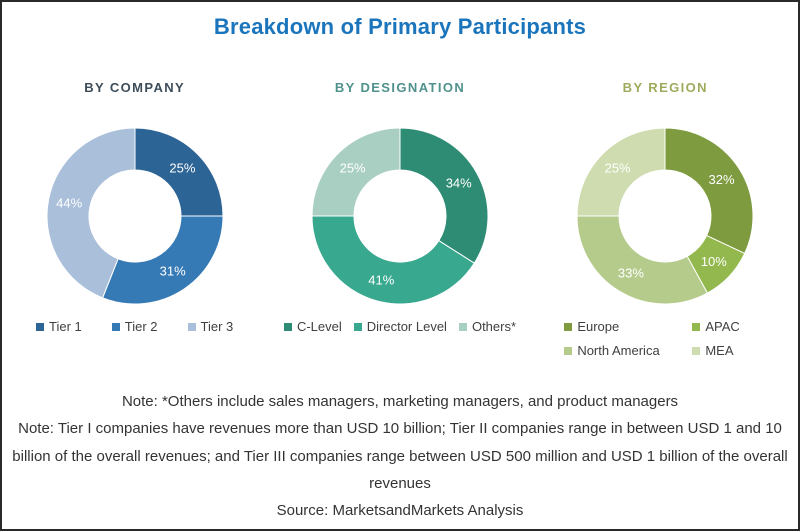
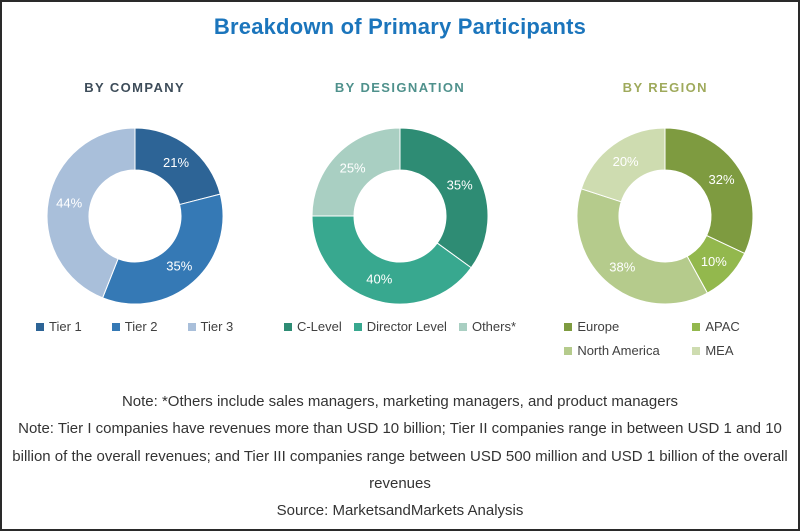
BY COMPANY/Tier 1: 25% -> 21%
BY COMPANY/Tier 2: 31% -> 35%
BY DESIGNATION/C-Level: 34% -> 35%
BY DESIGNATION/Director Level: 41% -> 40%
BY REGION/North America: 33% -> 38%
BY REGION/MEA: 25% -> 20%
